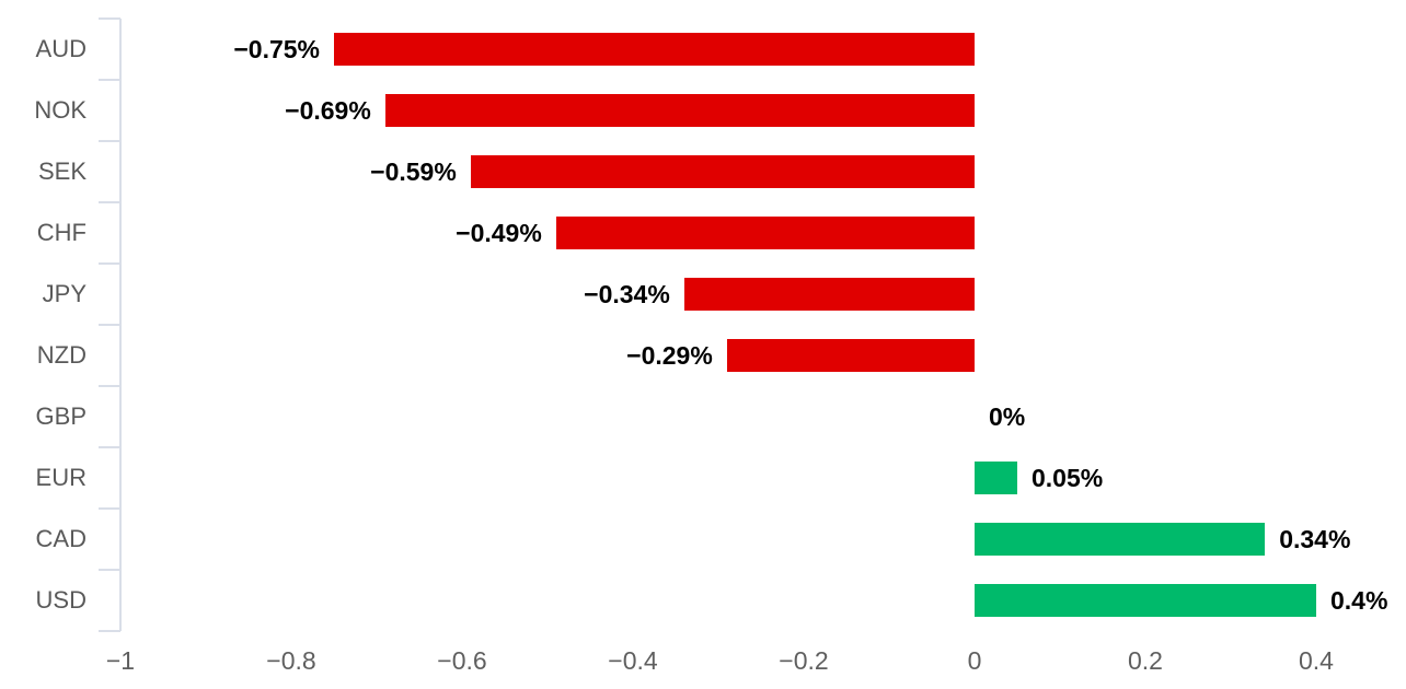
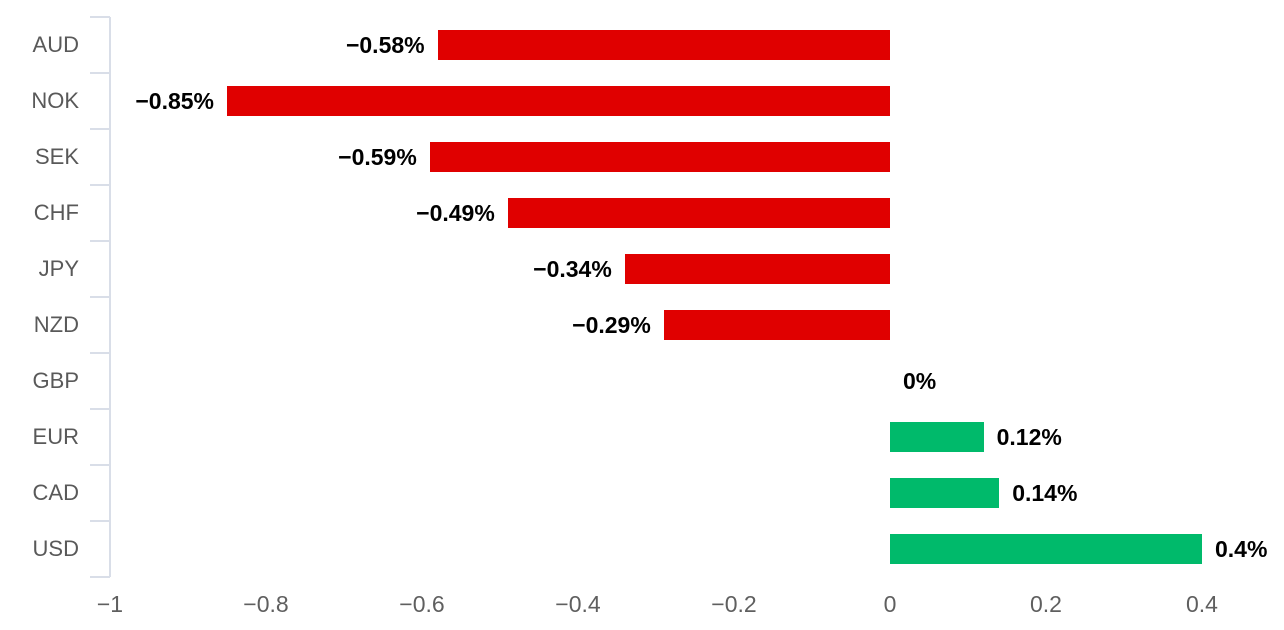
AUD: −0.75% -> −0.58%
NOK: −0.69% -> −0.85%
EUR: 0.05% -> 0.12%
CAD: 0.34% -> 0.14%
